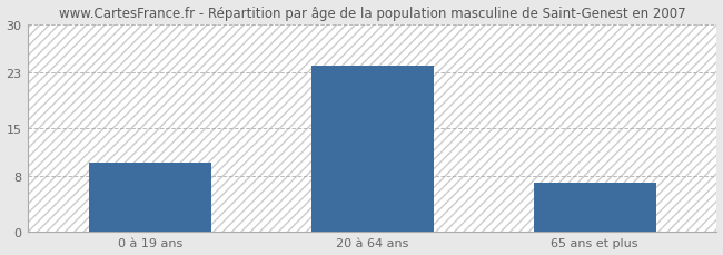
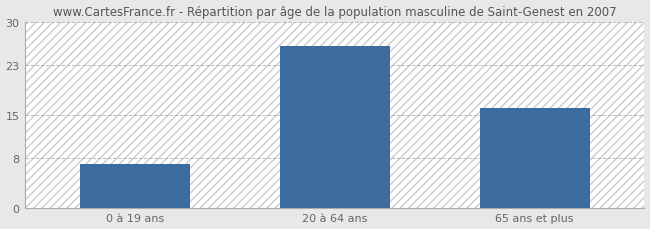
0 à 19 ans: 10 -> 7
20 à 64 ans: 24 -> 26
65 ans et plus: 7 -> 16
